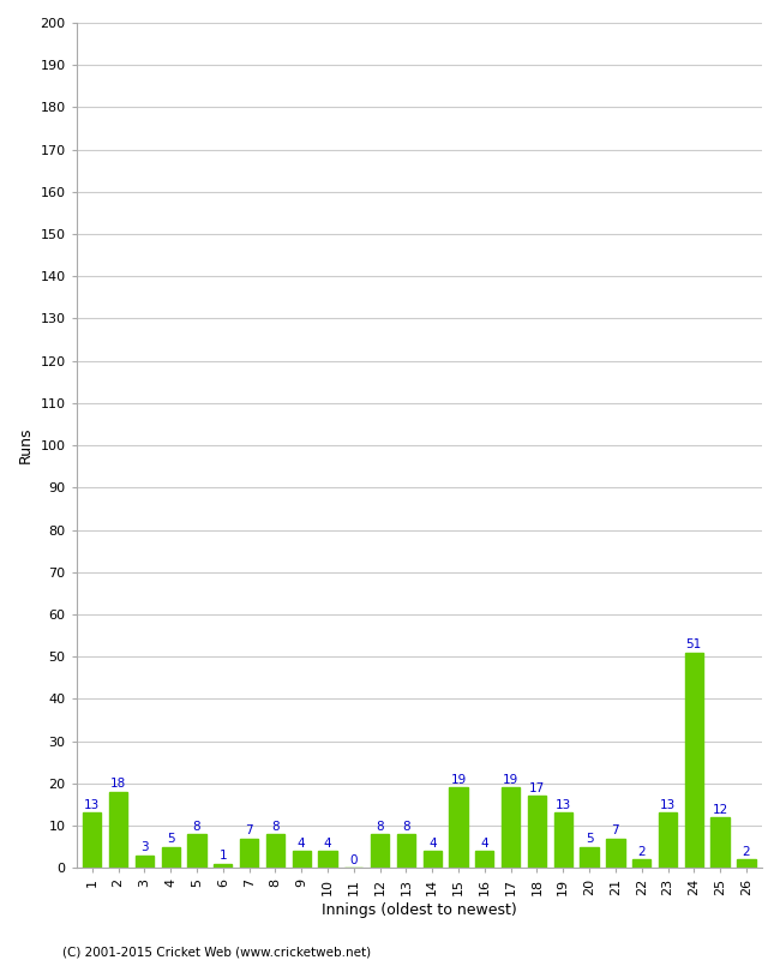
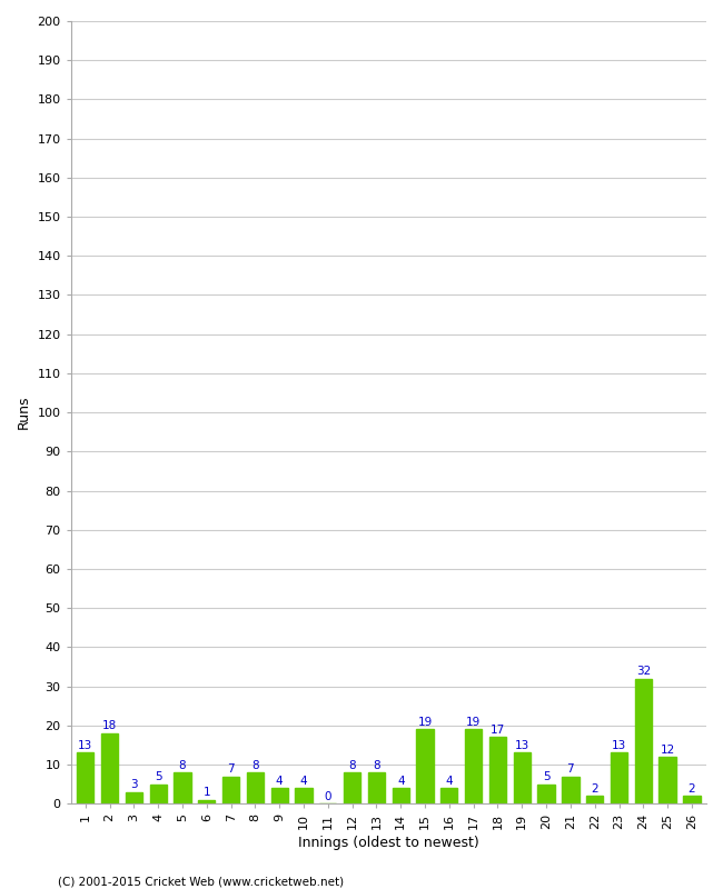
24: 51 -> 32
